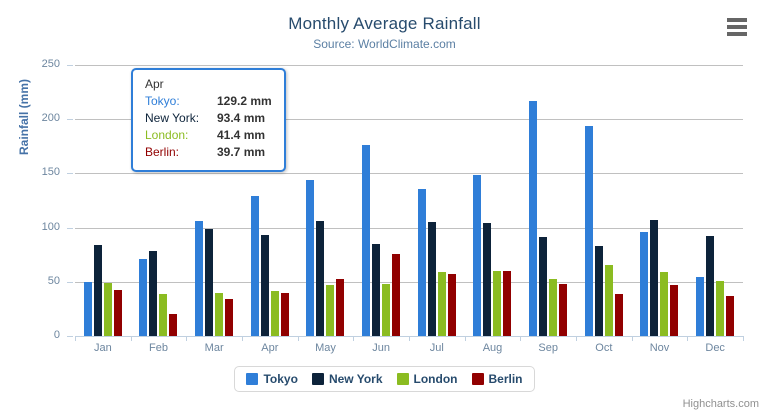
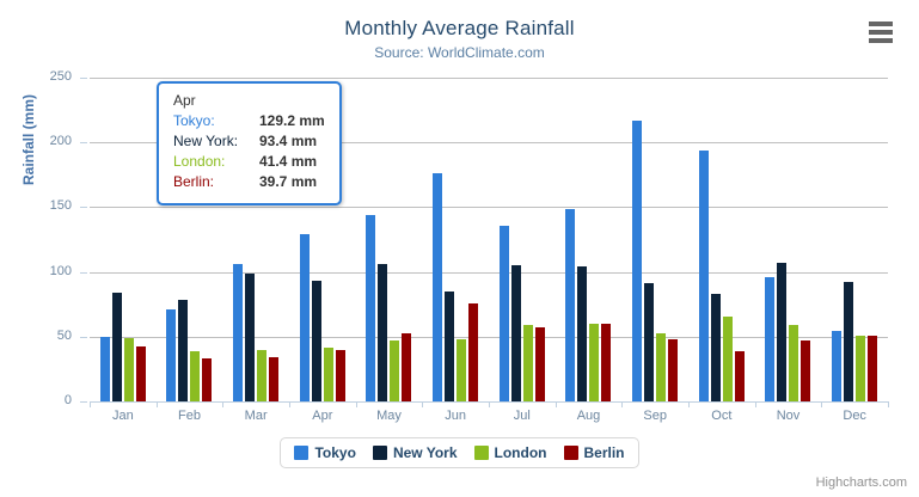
Berlin/Feb: 20 -> 33
Berlin/Dec: 37 -> 51
